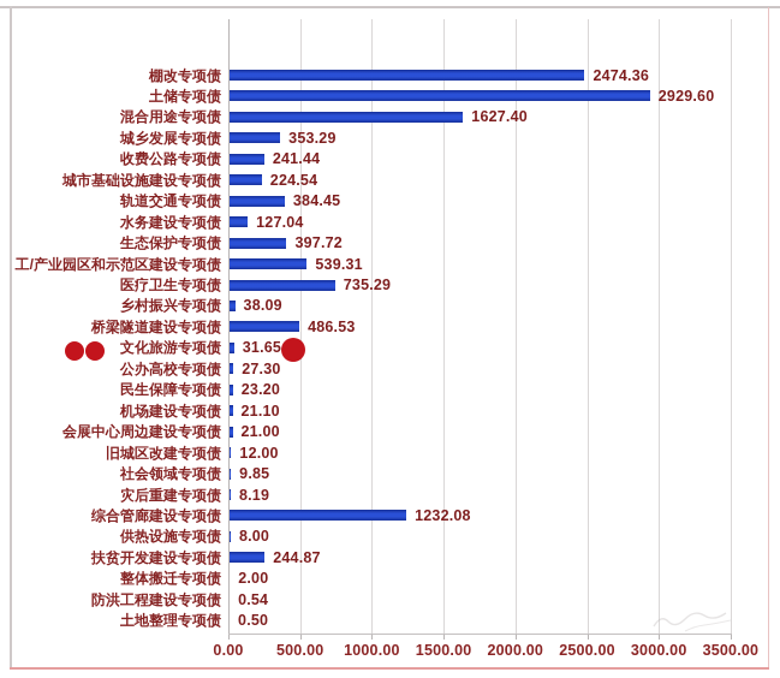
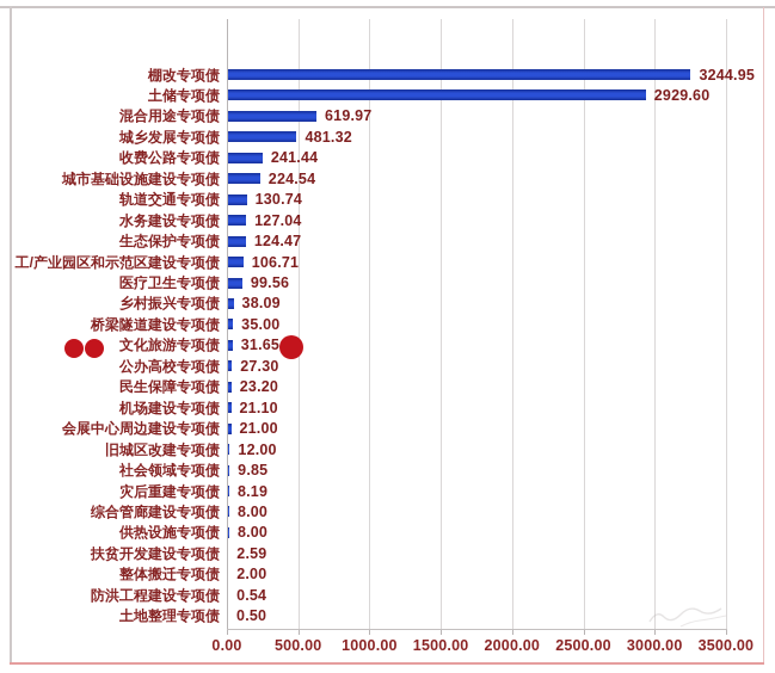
棚改专项债: 2474.36 -> 3244.95
混合用途专项债: 1627.40 -> 619.97
城乡发展专项债: 353.29 -> 481.32
轨道交通专项债: 384.45 -> 130.74
生态保护专项债: 397.72 -> 124.47
工/产业园区和示范区建设专项债: 539.31 -> 106.71
医疗卫生专项债: 735.29 -> 99.56
桥梁隧道建设专项债: 486.53 -> 35.00
综合管廊建设专项债: 1232.08 -> 8.00
扶贫开发建设专项债: 244.87 -> 2.59
